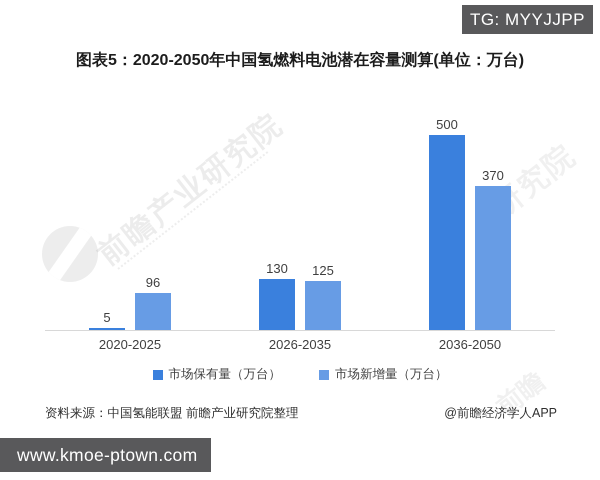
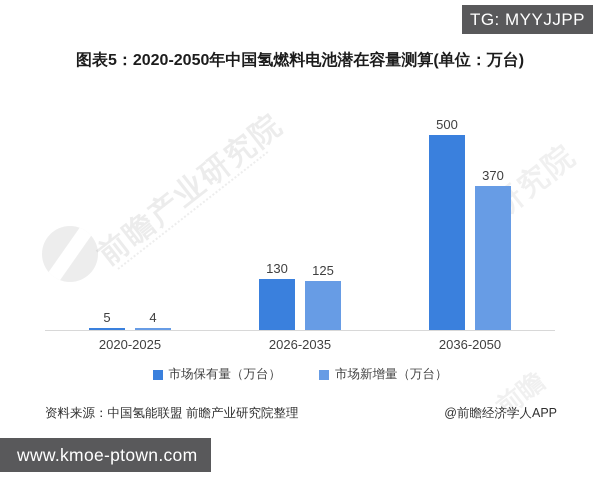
市场新增量（万台）/2020-2025: 96 -> 4
